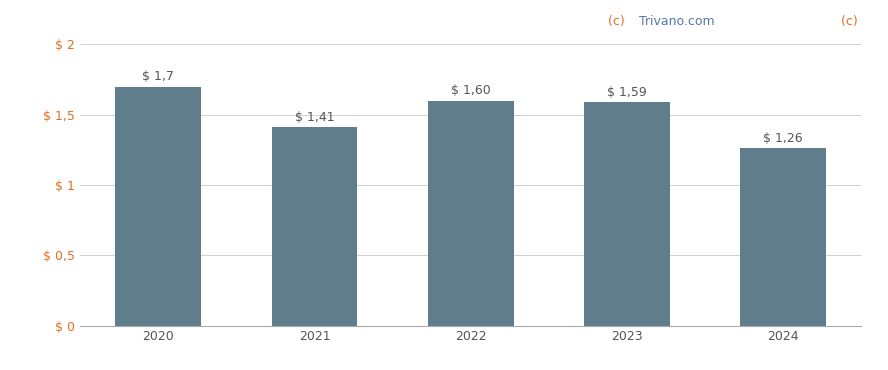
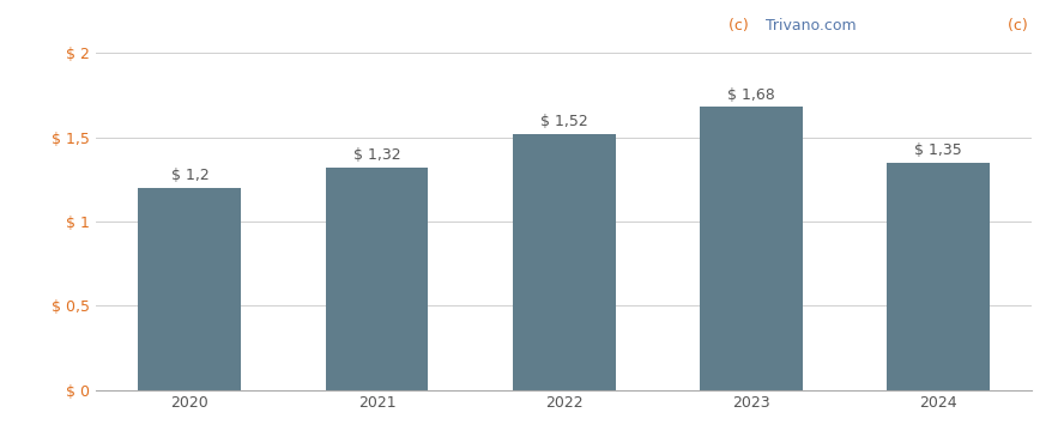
2020: 1,7 -> 1,2
2021: 1,41 -> 1,32
2022: 1,60 -> 1,52
2023: 1,59 -> 1,68
2024: 1,26 -> 1,35
